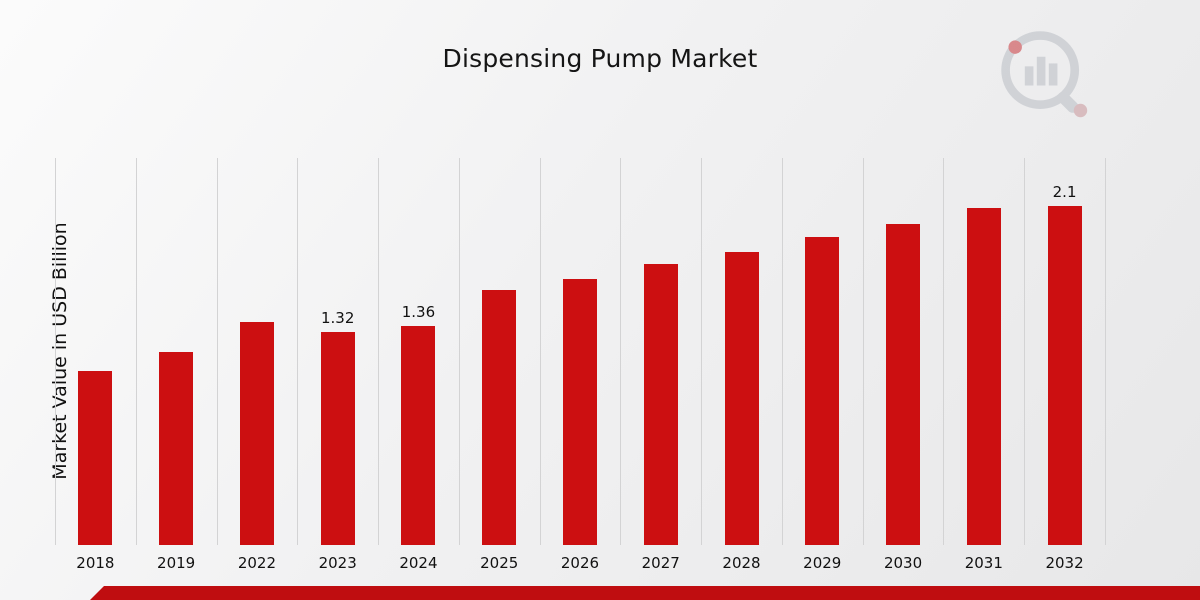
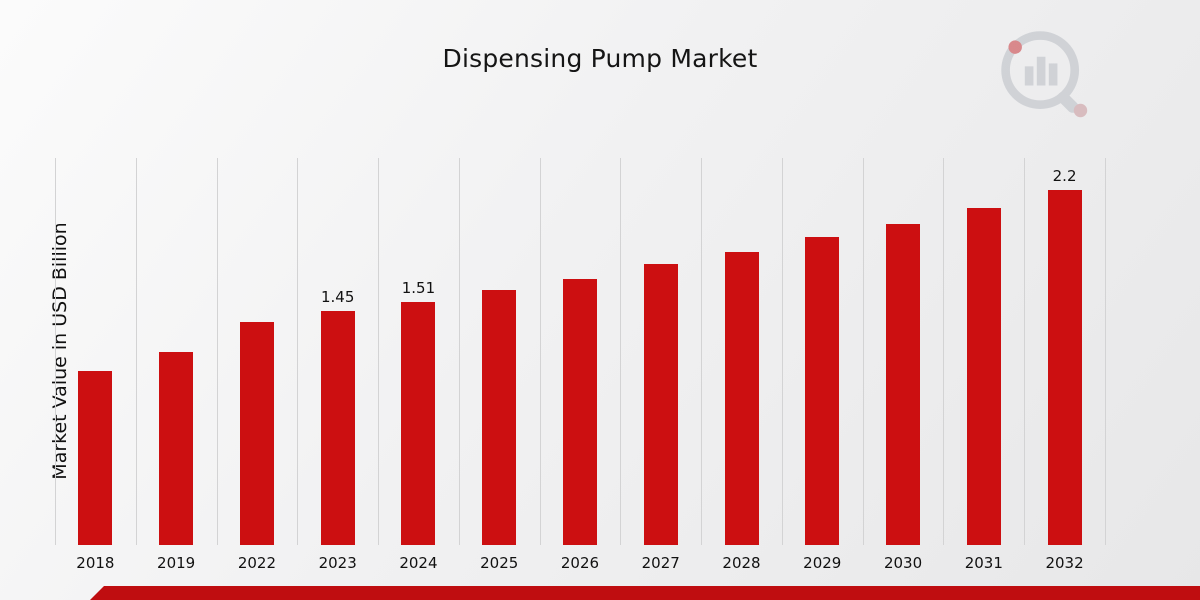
2023: 1.32 -> 1.45
2024: 1.36 -> 1.51
2032: 2.1 -> 2.2
